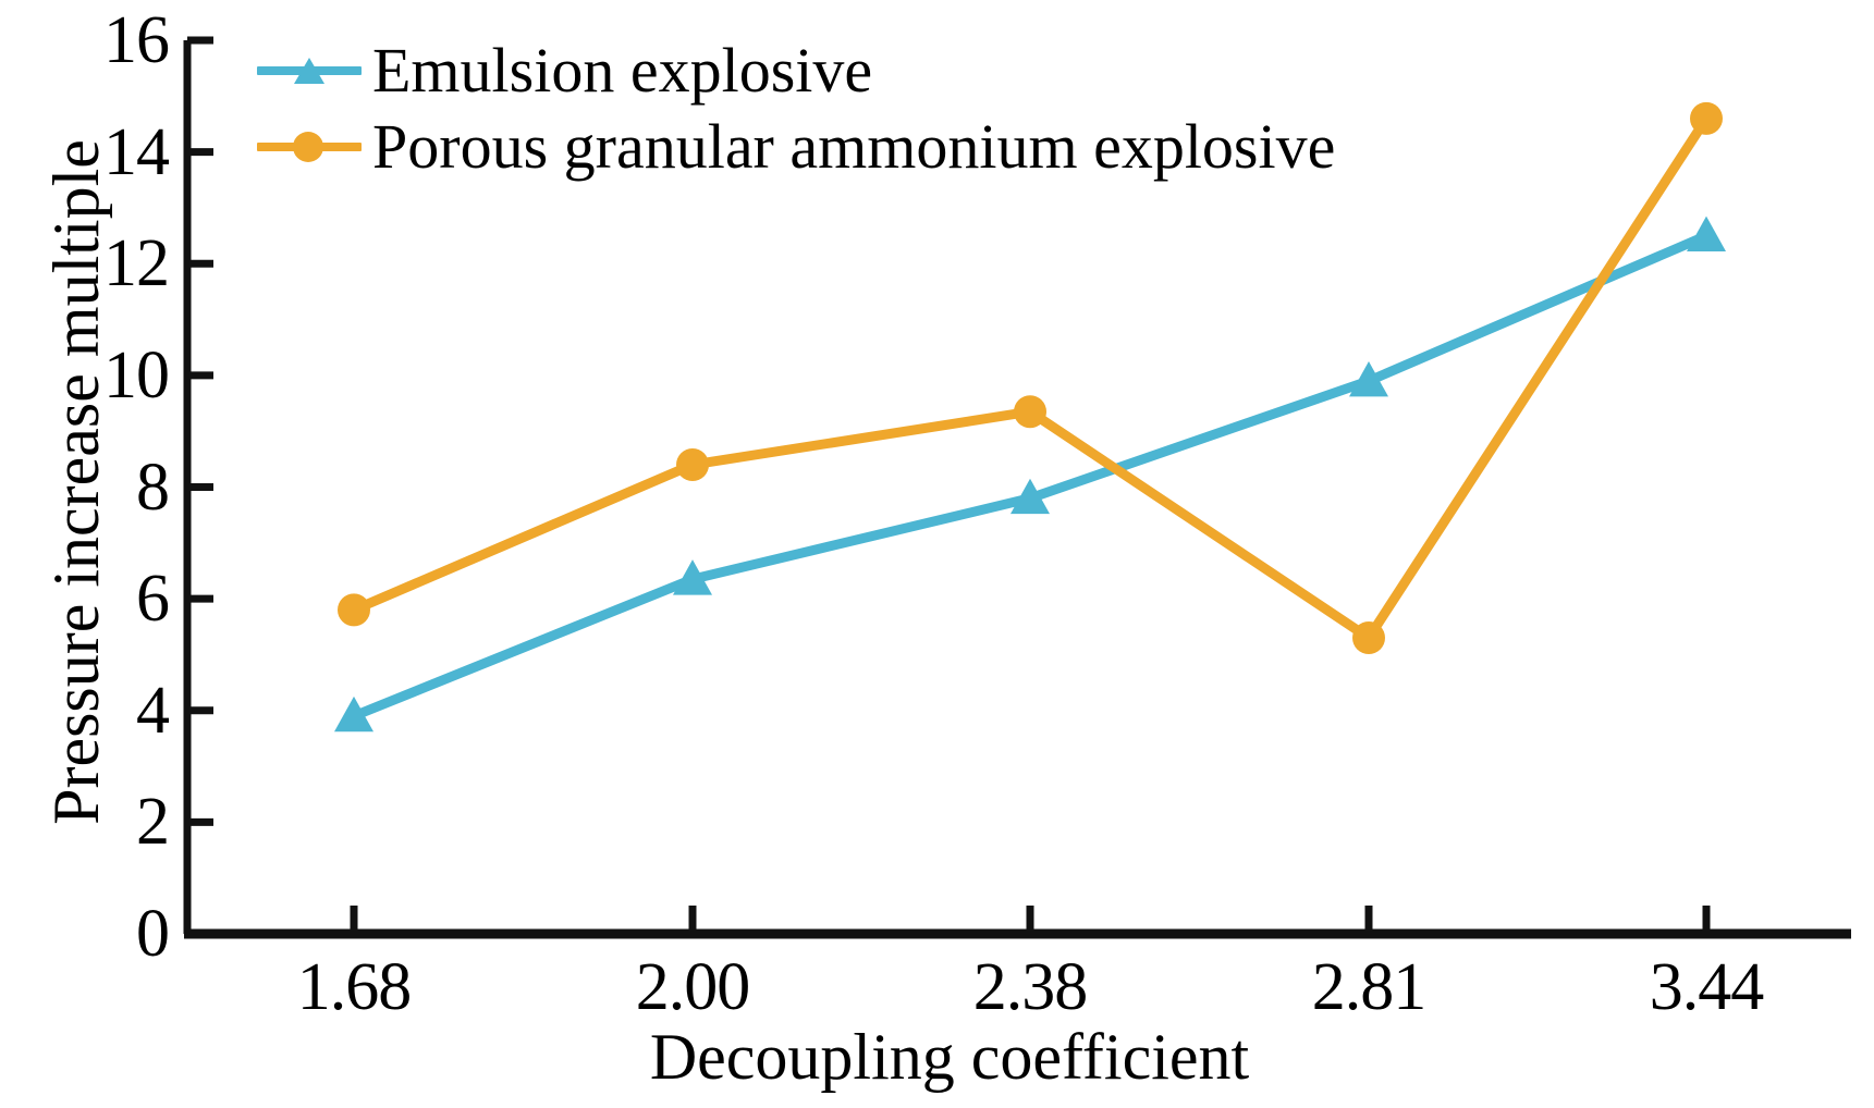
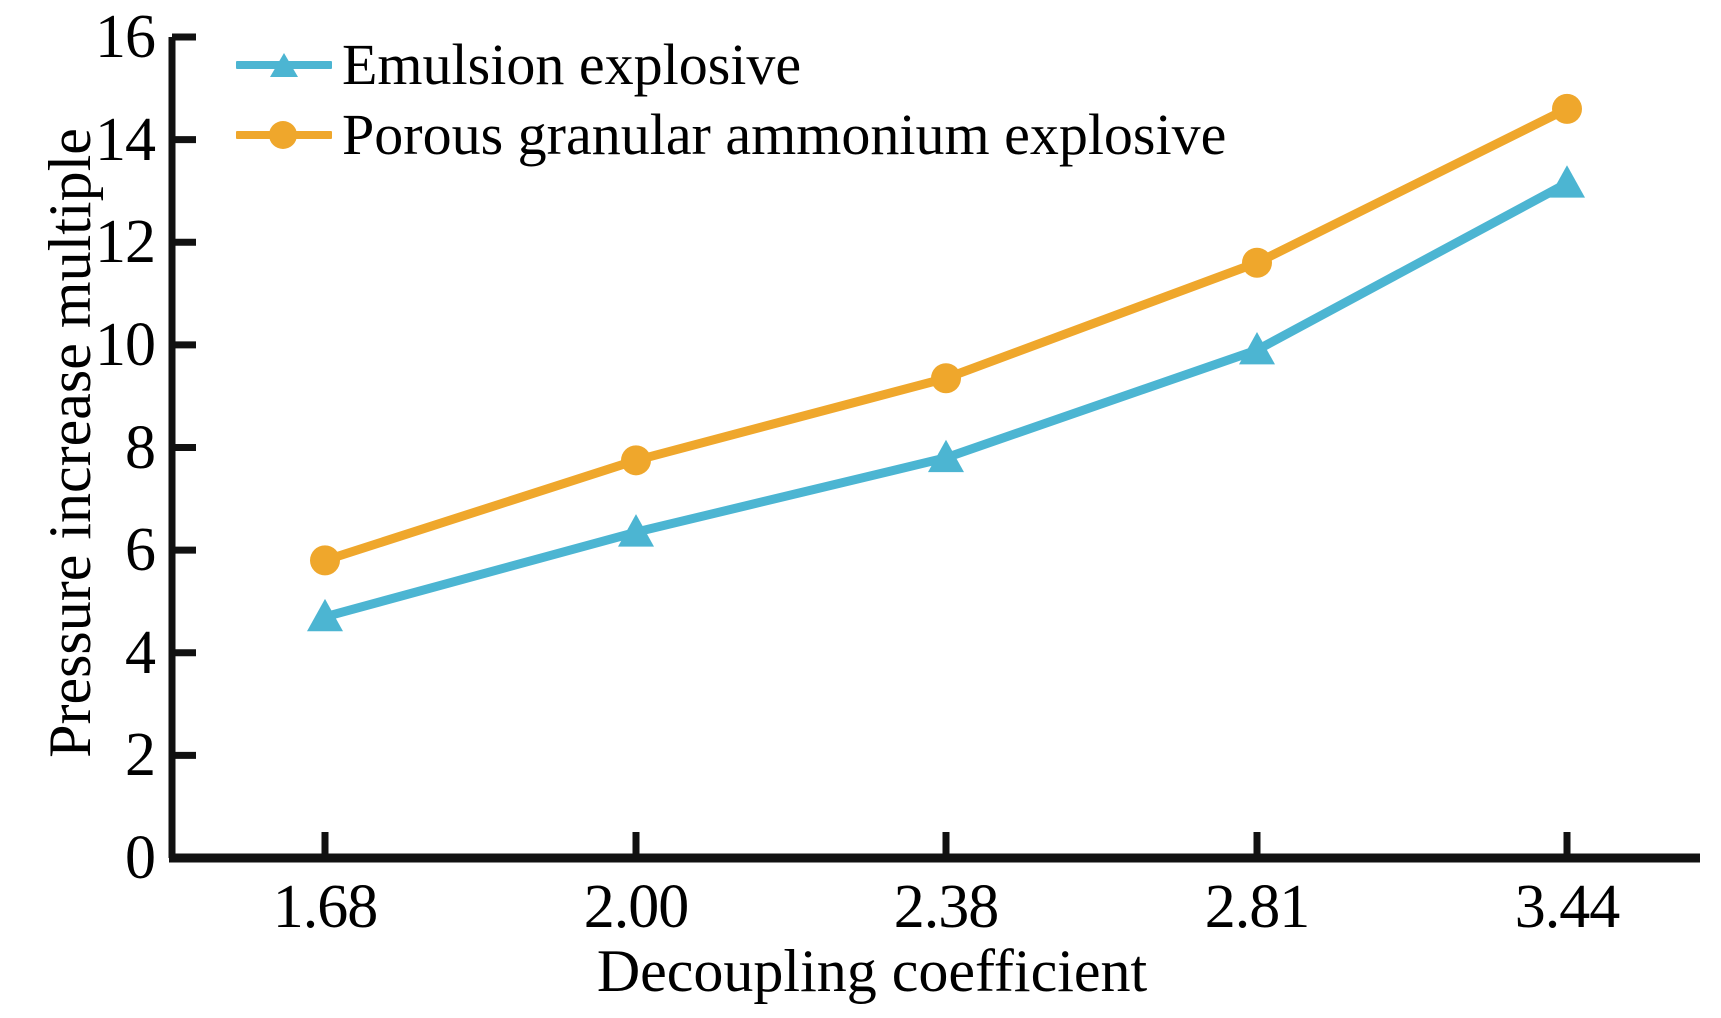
Emulsion explosive/1.68: 3.9 -> 4.7
Porous granular ammonium explosive/2.00: 8.4 -> 7.8
Porous granular ammonium explosive/2.81: 5.3 -> 11.6
Emulsion explosive/3.44: 12.5 -> 13.2
